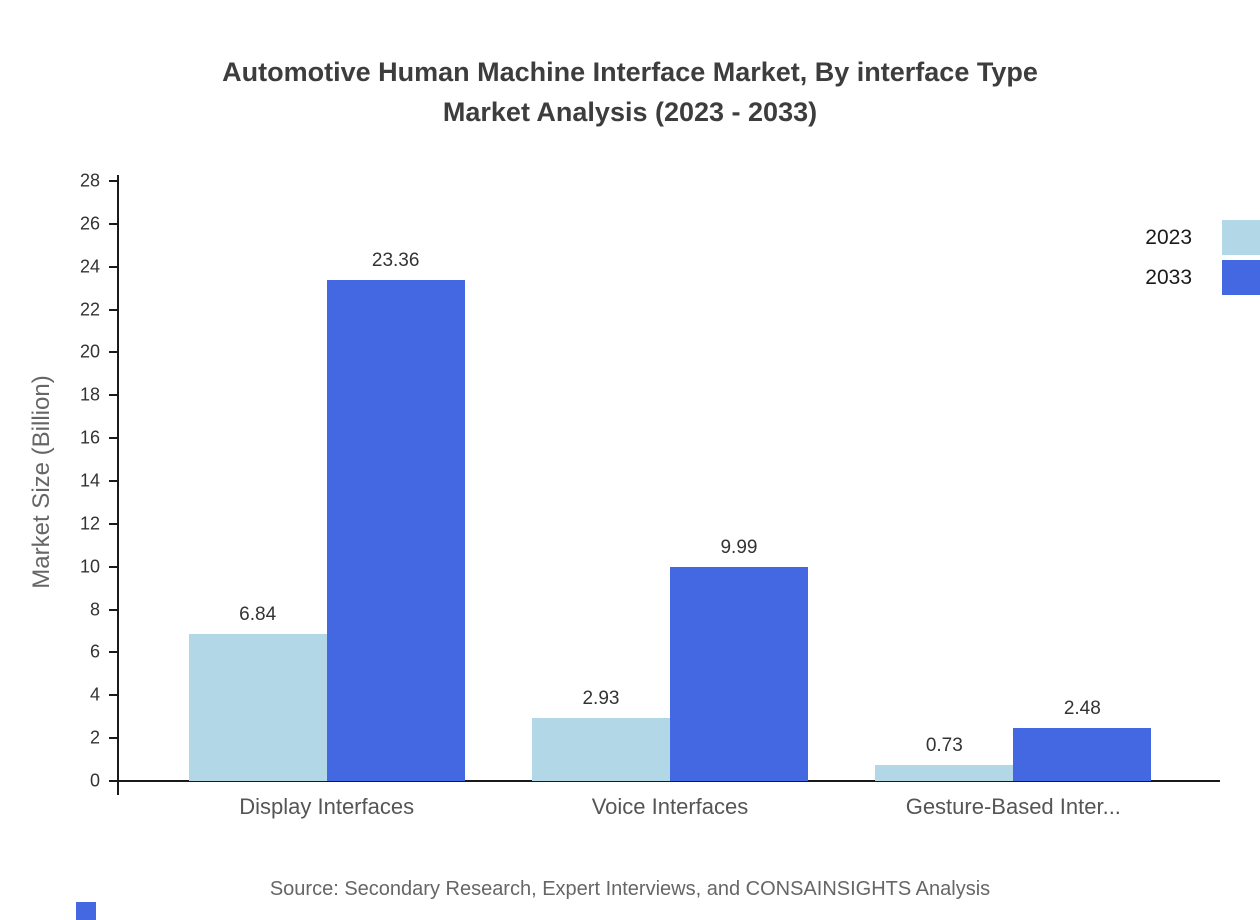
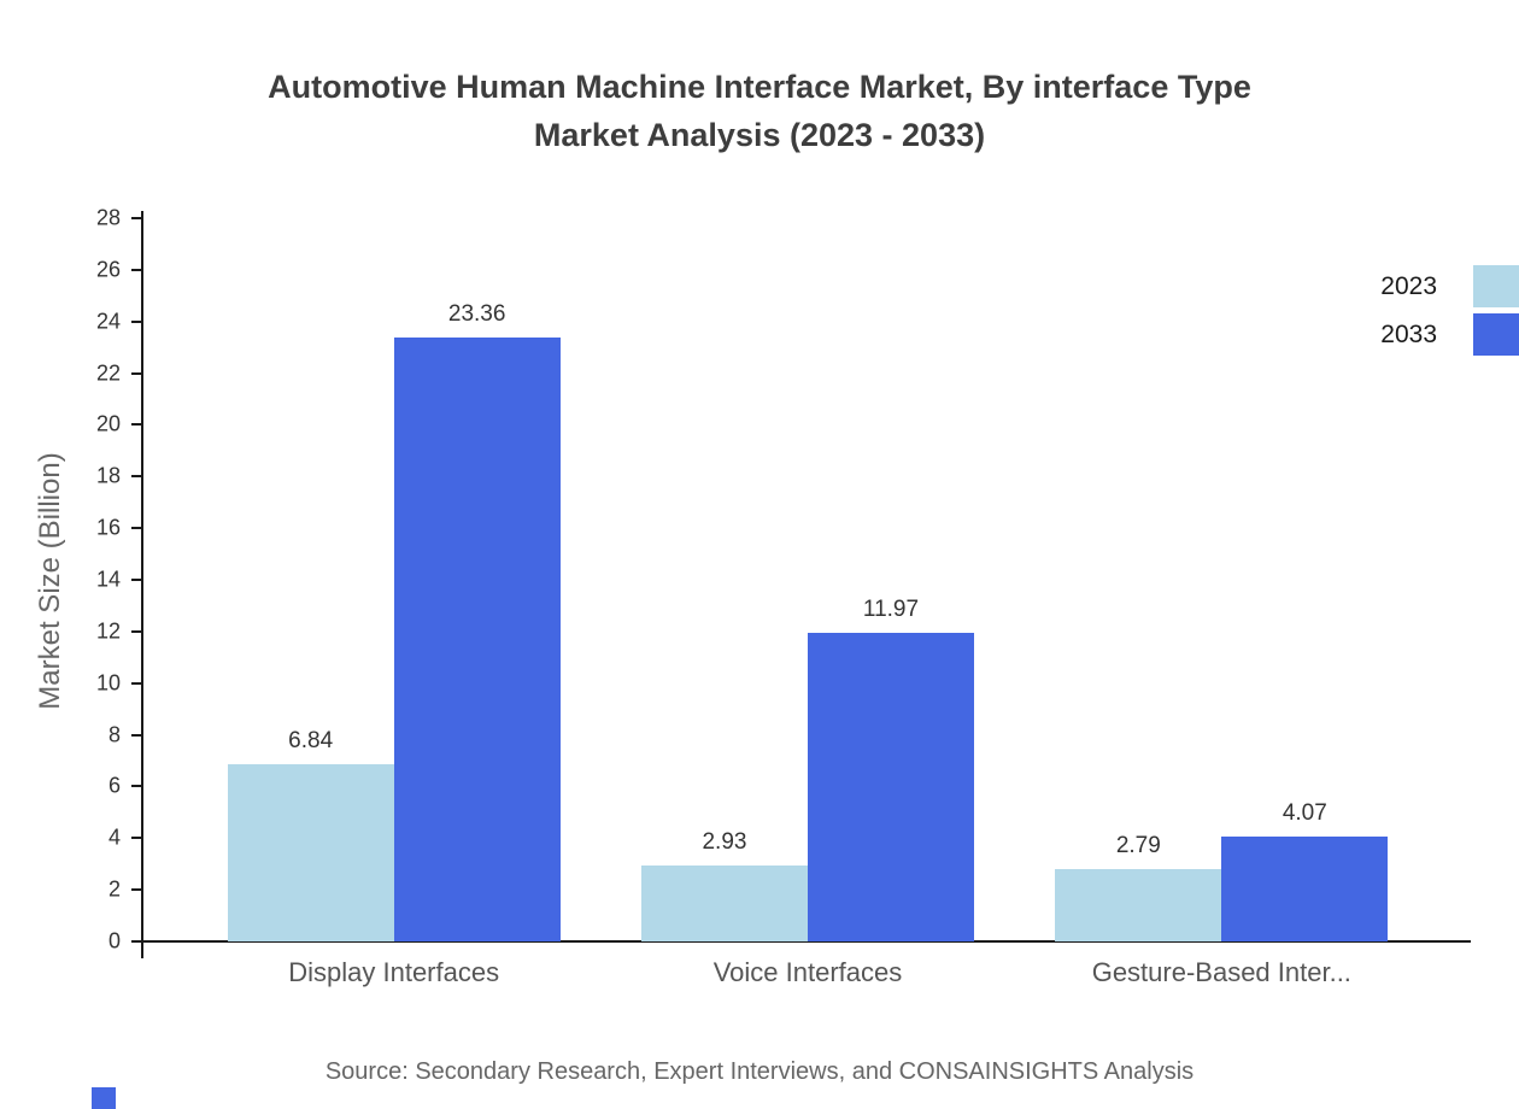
2033/Voice Interfaces: 9.99 -> 11.97
2023/Gesture-Based Inter...: 0.73 -> 2.79
2033/Gesture-Based Inter...: 2.48 -> 4.07
